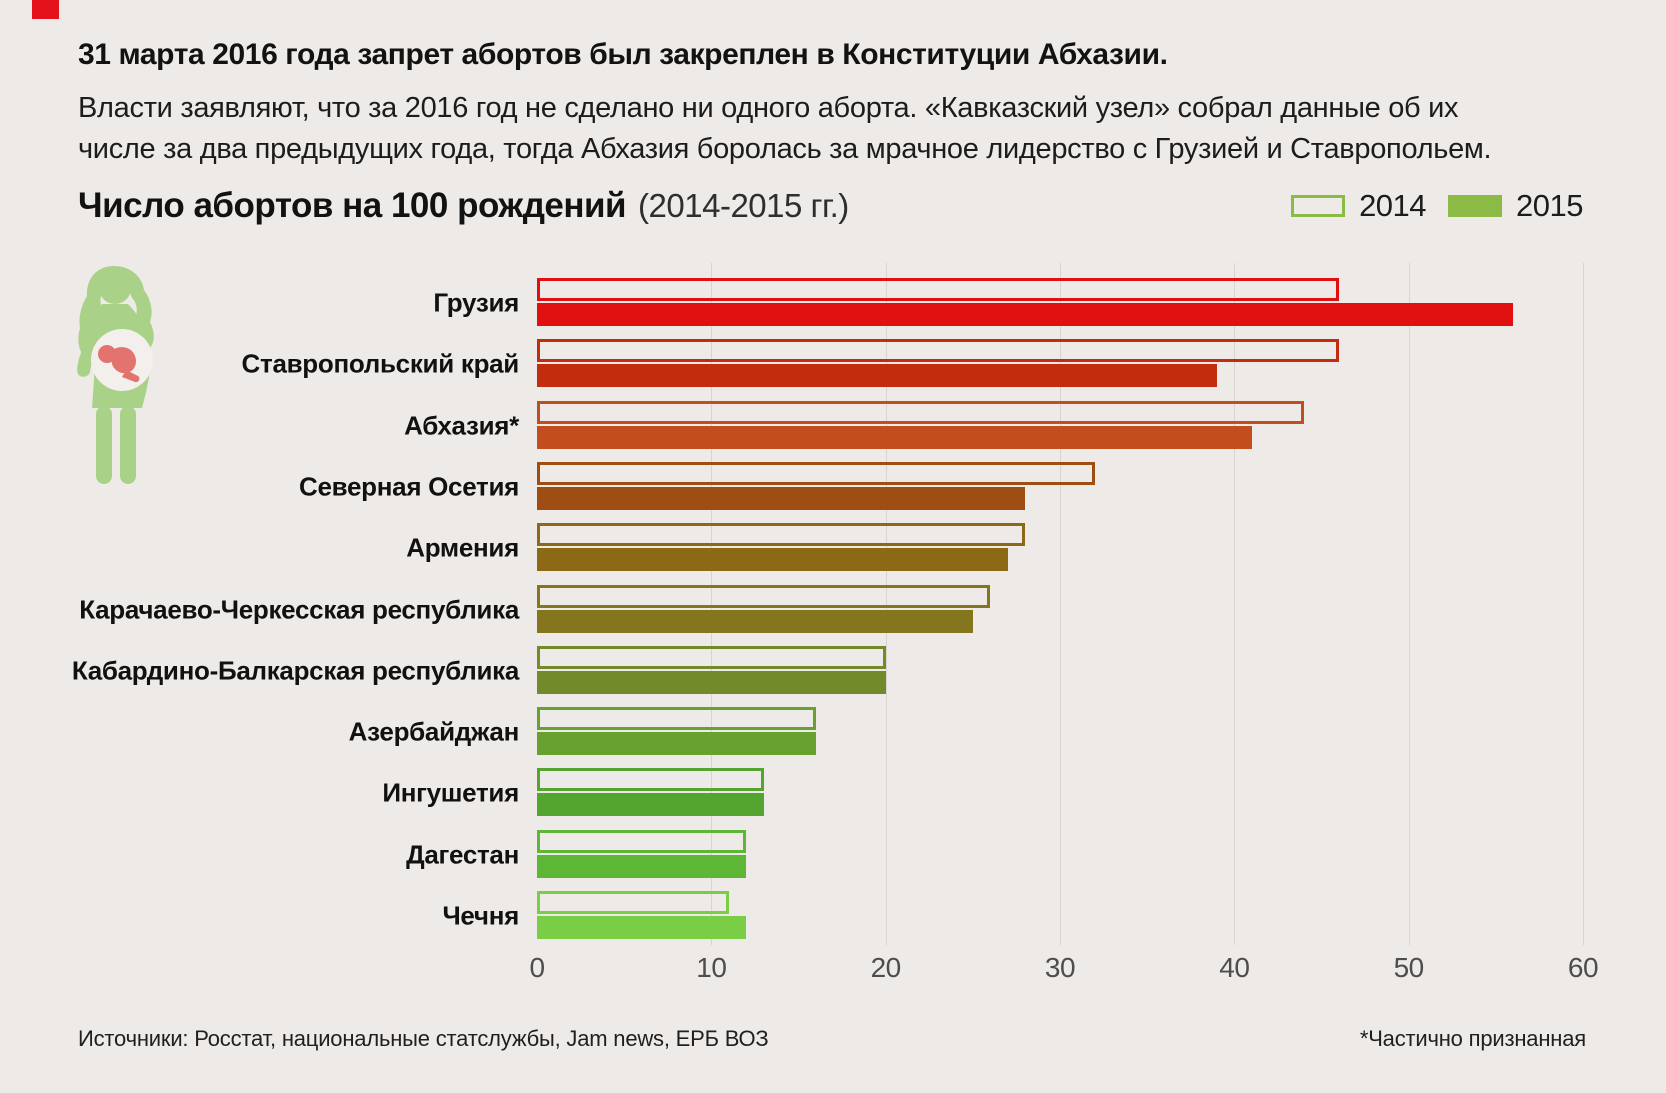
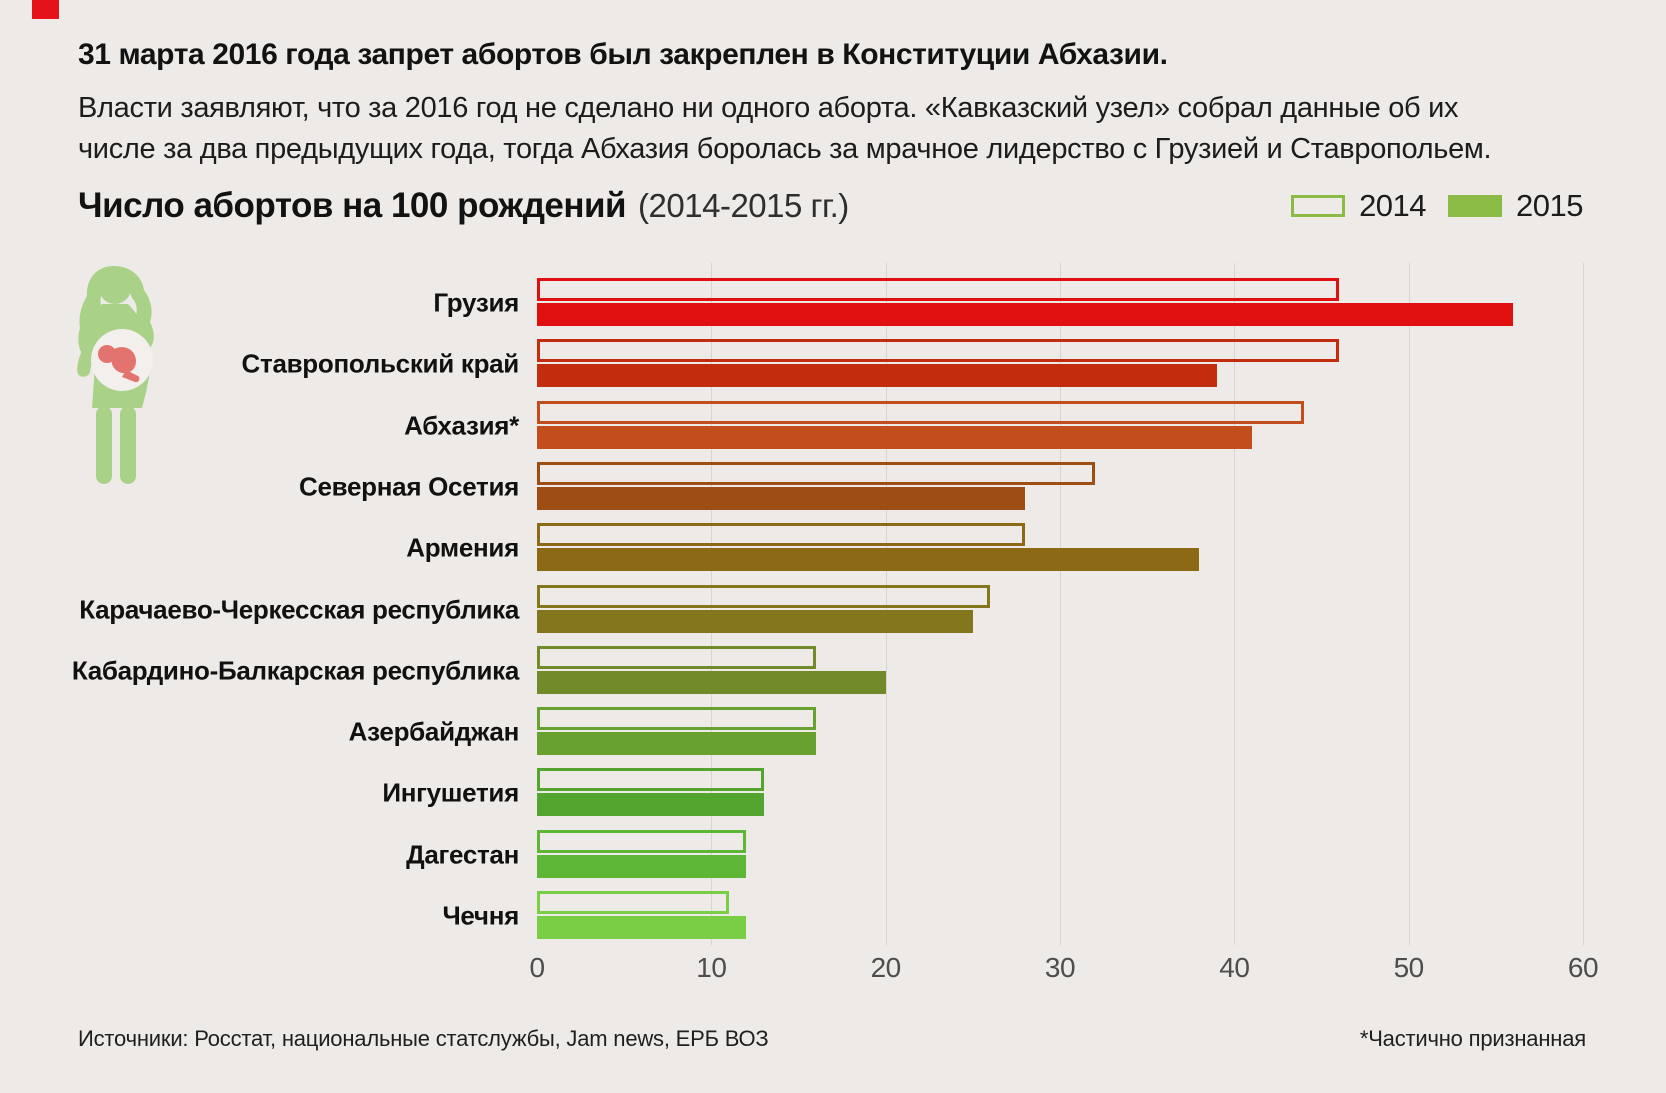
2015/Армения: 27 -> 38
2014/Кабардино-Балкарская республика: 20 -> 16
